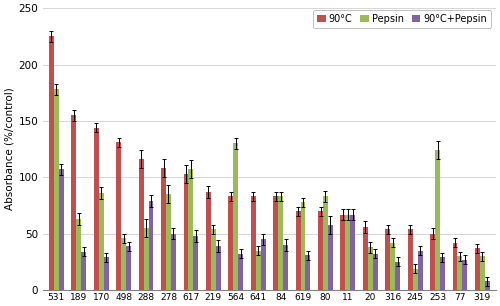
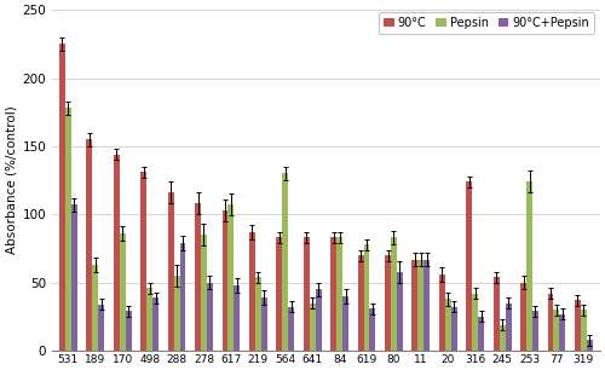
90°C/316: 54 -> 124
